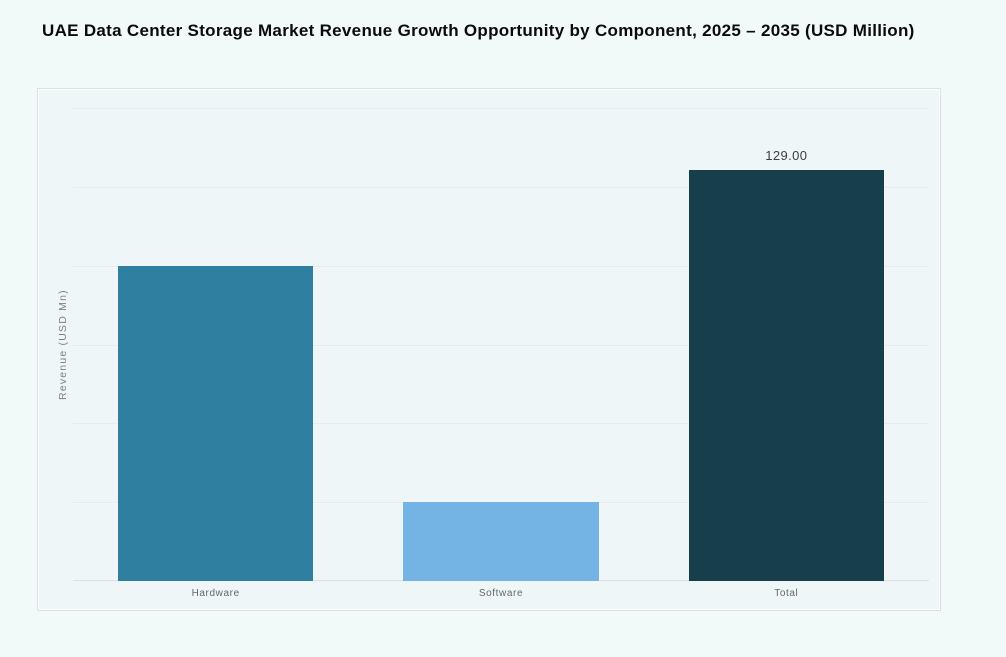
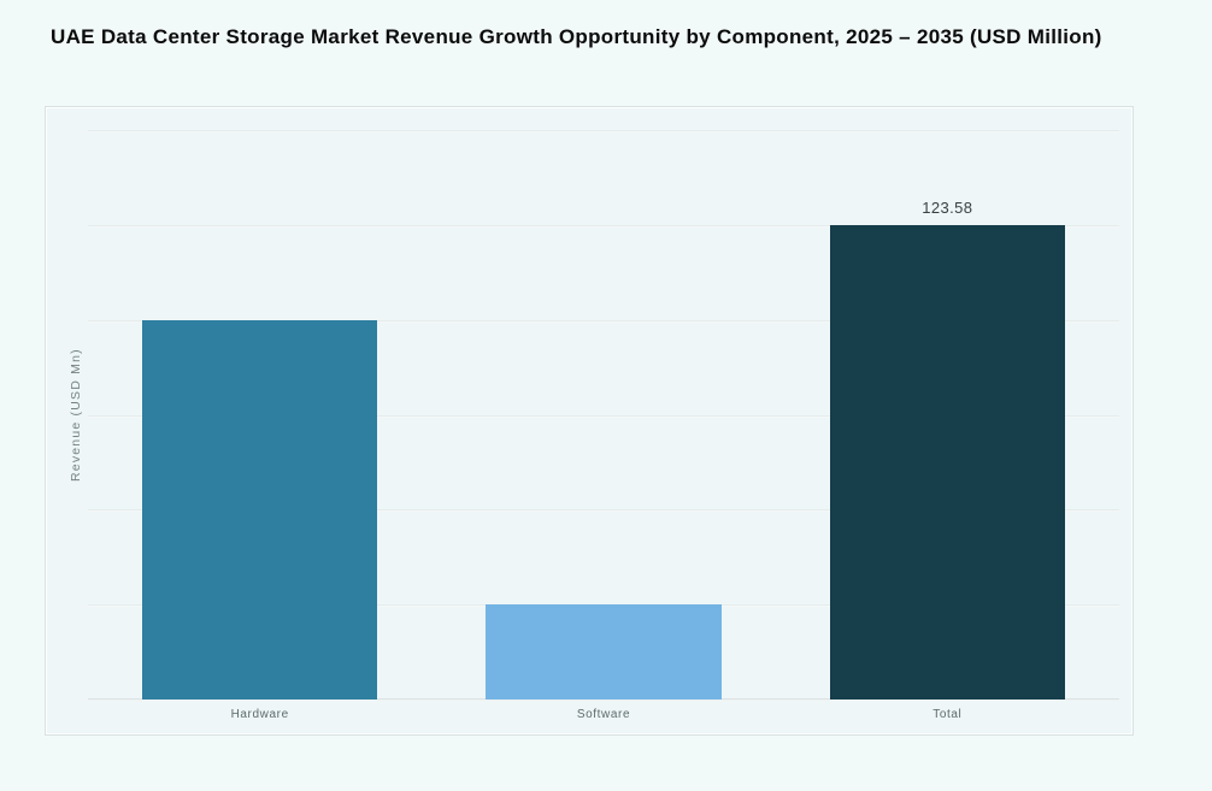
Total: 129.00 -> 123.58
